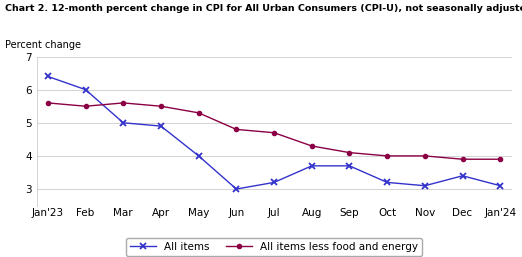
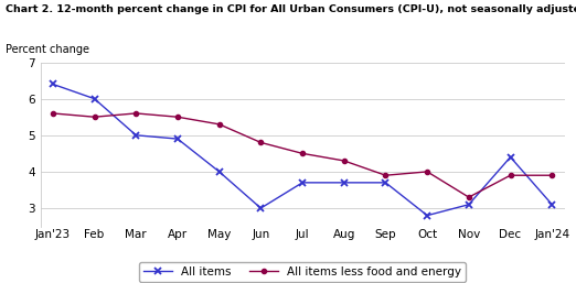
All items/Jul: 3.2 -> 3.7
All items less food and energy/Jul: 4.7 -> 4.5
All items less food and energy/Sep: 4.1 -> 3.9
All items/Oct: 3.2 -> 2.8
All items less food and energy/Nov: 4.0 -> 3.3
All items/Dec: 3.4 -> 4.4
